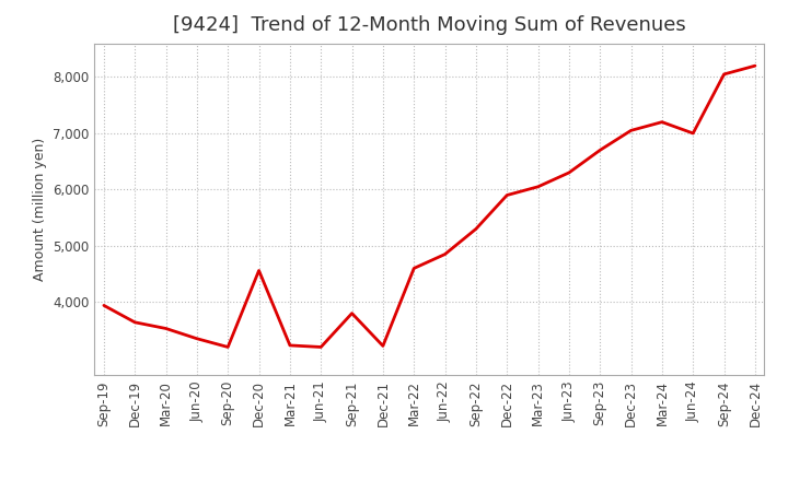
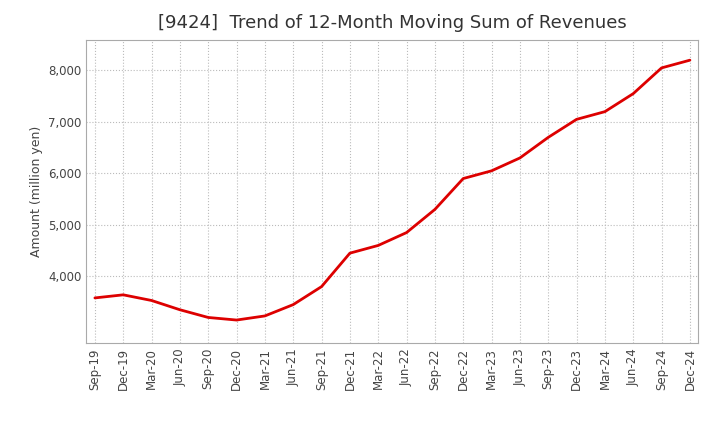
Sep-19: 3,940 -> 3,580
Dec-20: 4,560 -> 3,150
Jun-21: 3,200 -> 3,450
Dec-21: 3,220 -> 4,450
Jun-24: 7,000 -> 7,550
